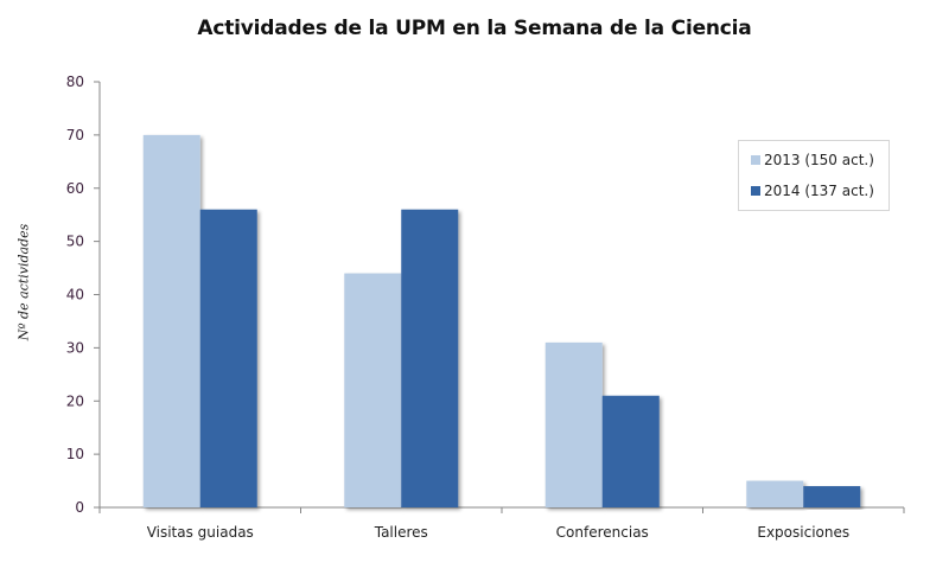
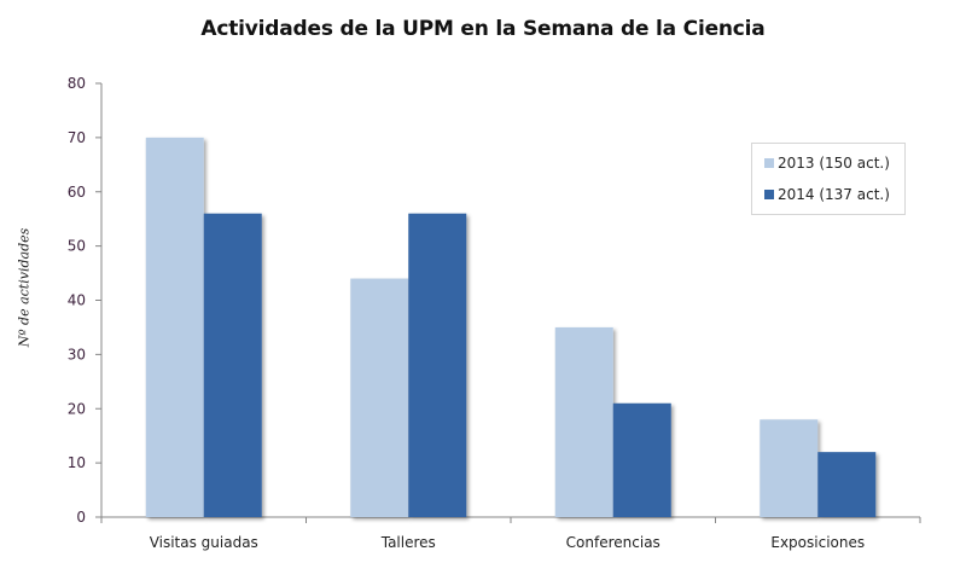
2013 (150 act.)/Conferencias: 31 -> 35
2013 (150 act.)/Exposiciones: 5 -> 18
2014 (137 act.)/Exposiciones: 4 -> 12
